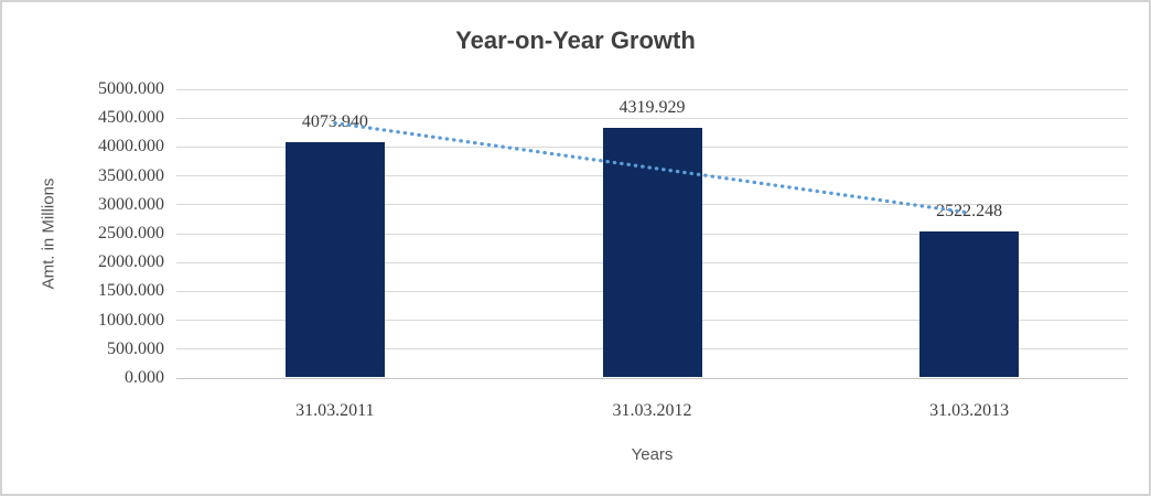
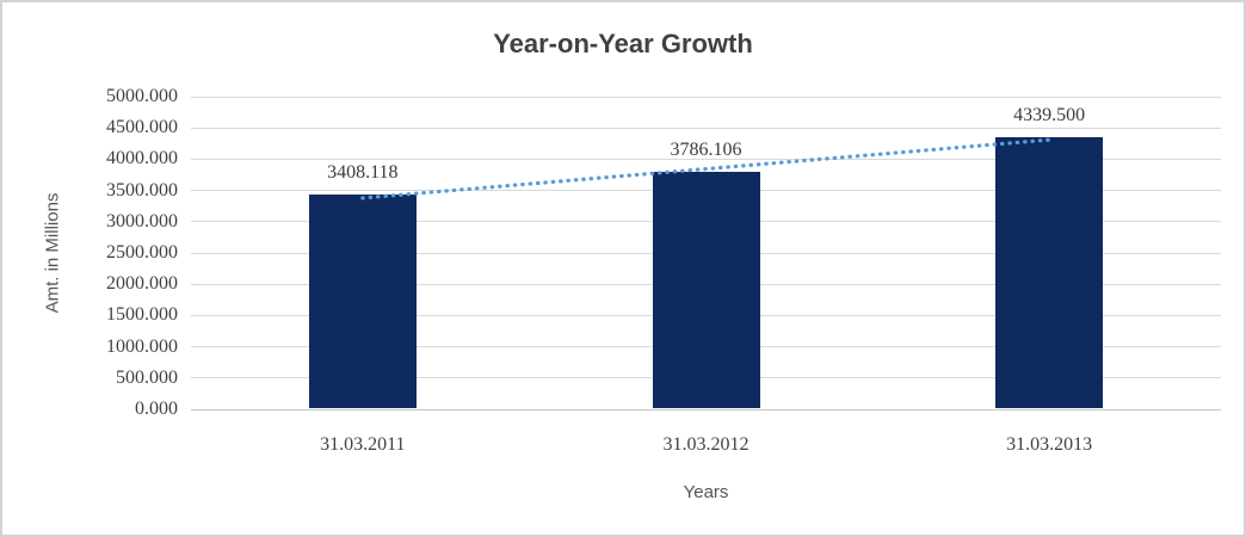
31.03.2011: 4073.940 -> 3408.118
31.03.2012: 4319.929 -> 3786.106
31.03.2013: 2522.248 -> 4339.500
